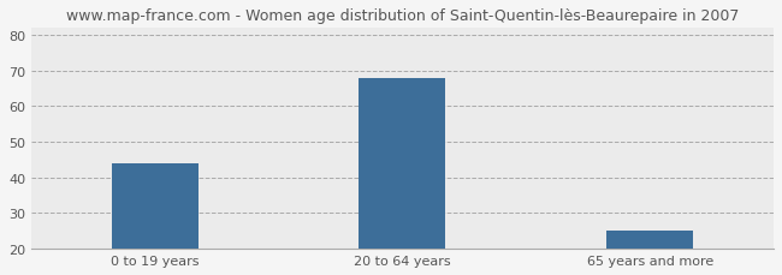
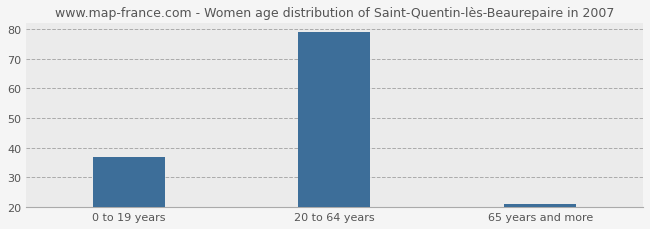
0 to 19 years: 44 -> 37
20 to 64 years: 68 -> 79
65 years and more: 25 -> 21
